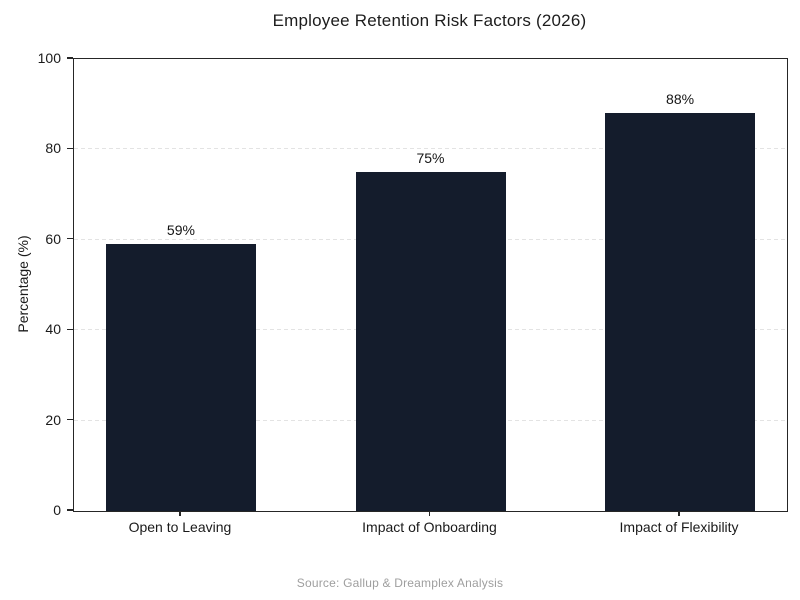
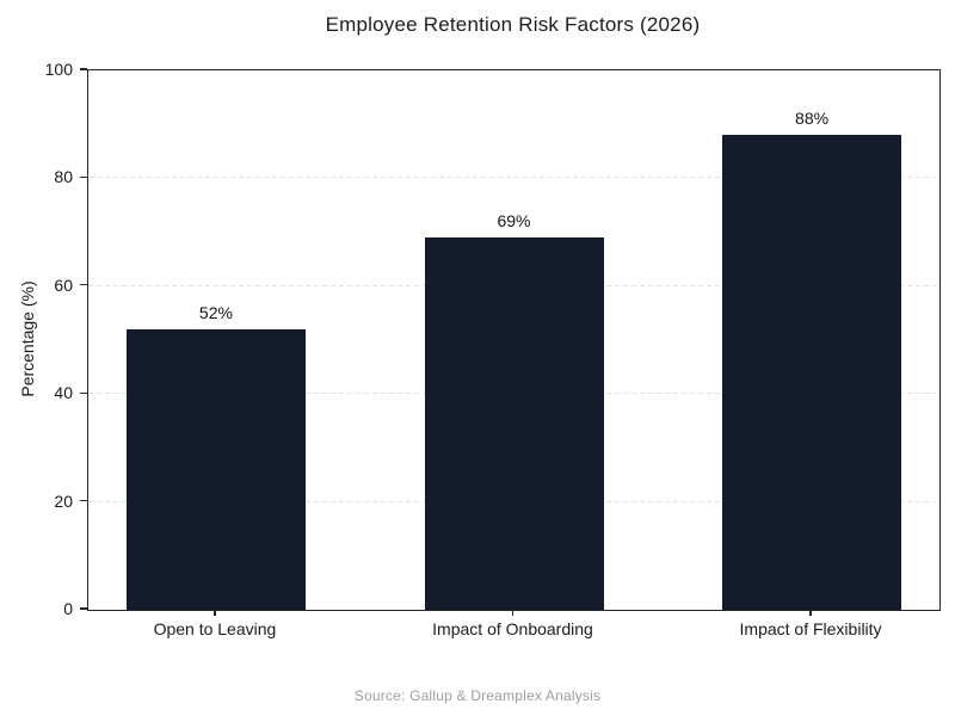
Open to Leaving: 59% -> 52%
Impact of Onboarding: 75% -> 69%
